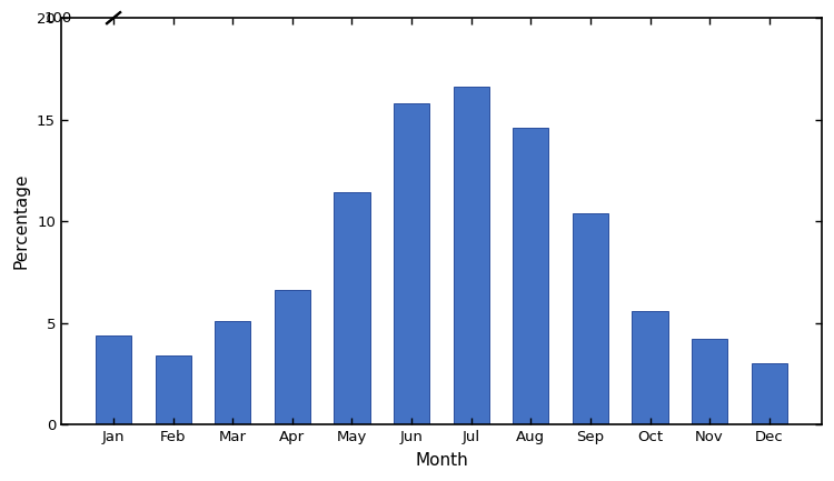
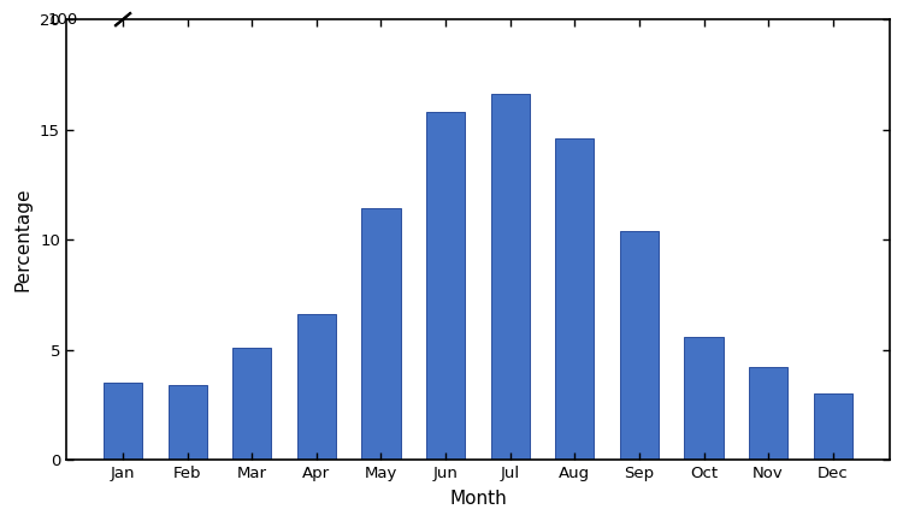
Jan: 4.4 -> 3.5
